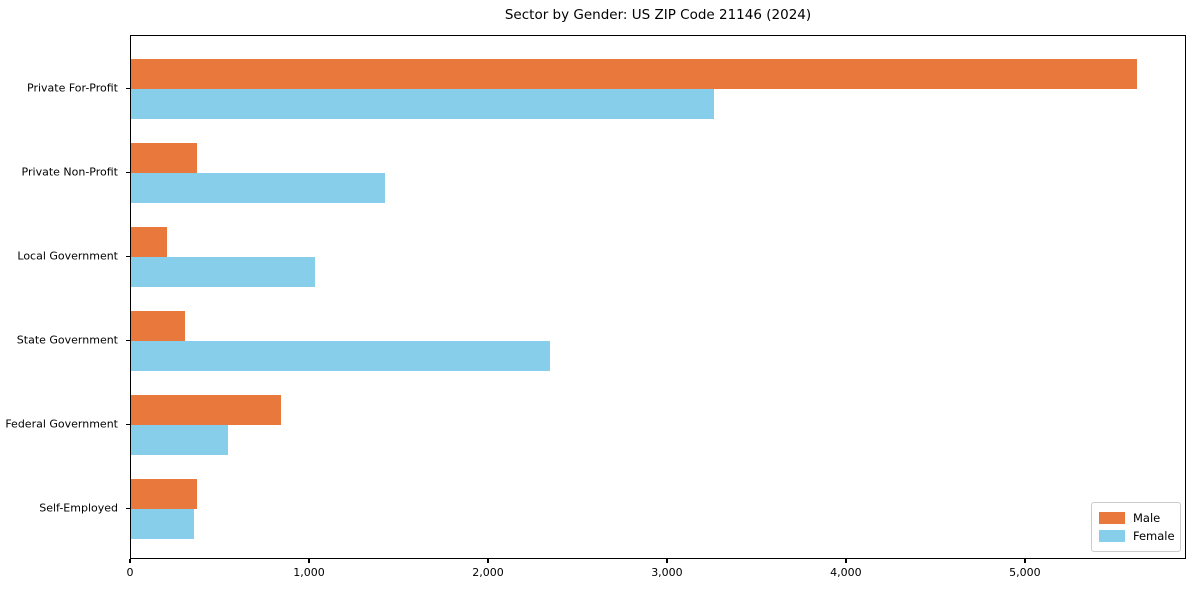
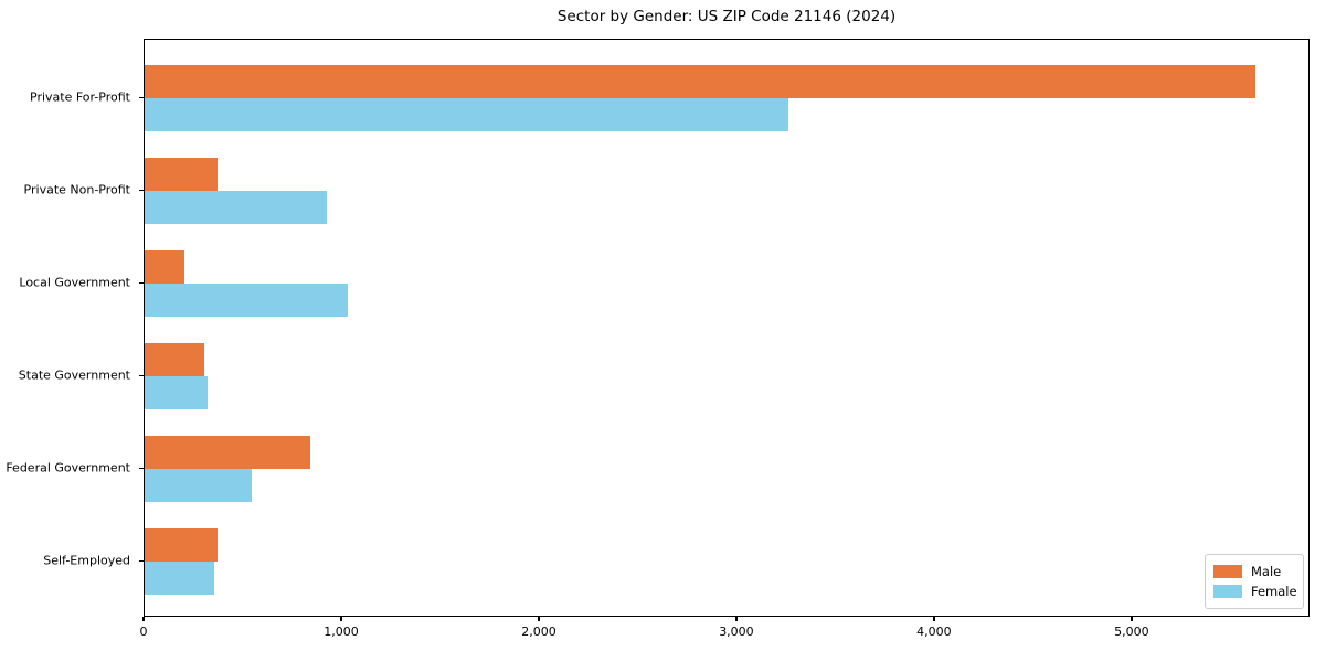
Female/Private Non-Profit: 1420 -> 920
Female/State Government: 2340 -> 320
